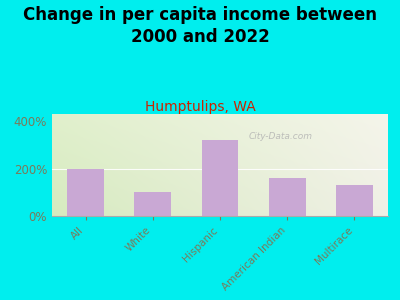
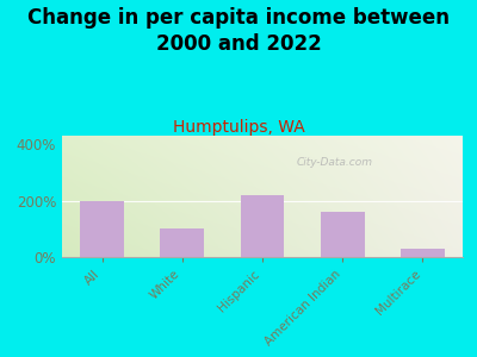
Hispanic: 320% -> 220%
Multirace: 130% -> 30%
